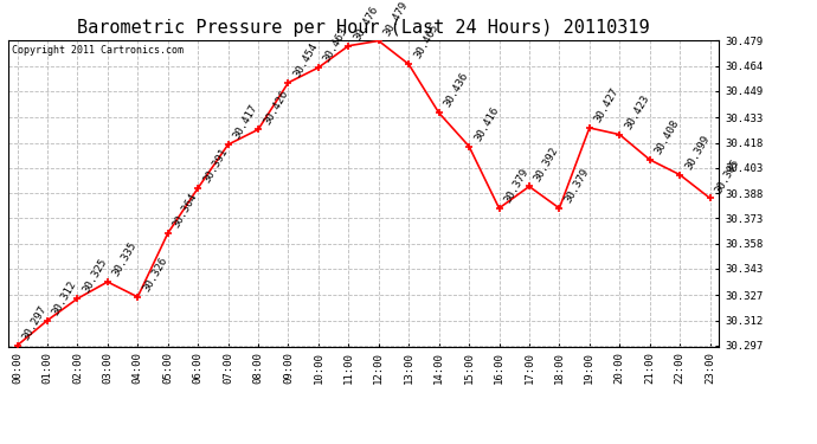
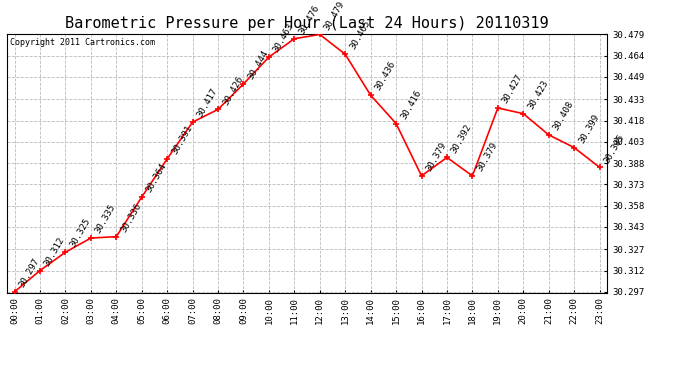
04:00: 30.326 -> 30.336
09:00: 30.454 -> 30.444
